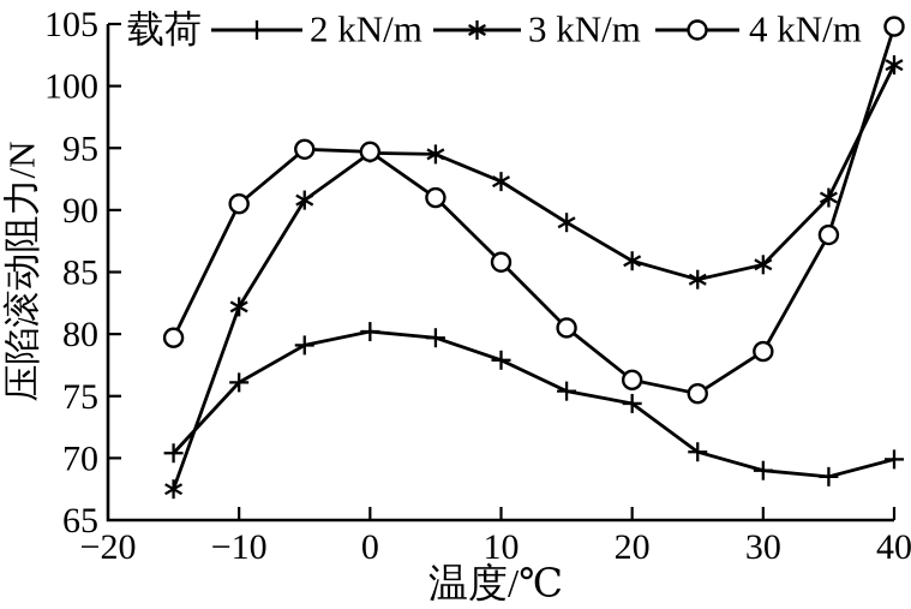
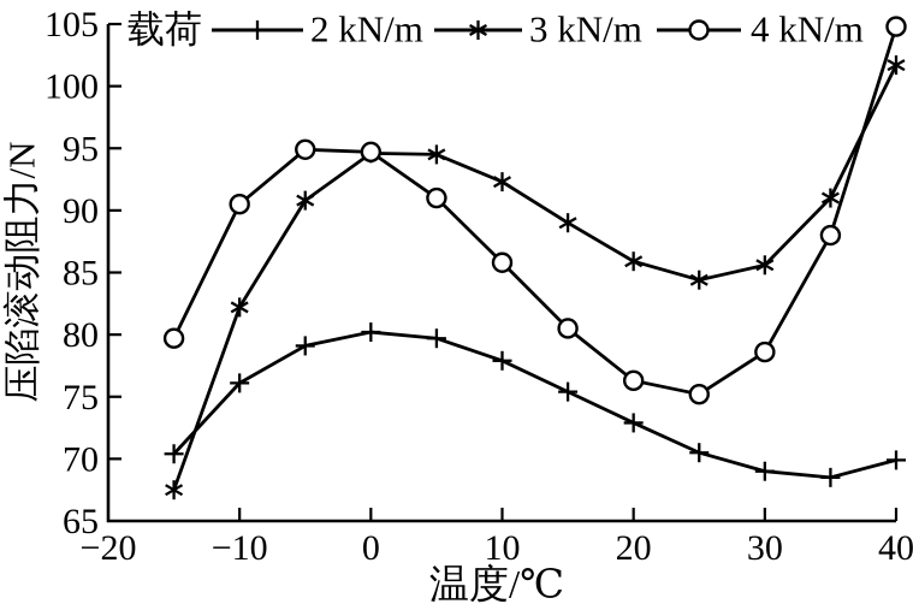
2 kN/m/20: 74.4 -> 72.9
